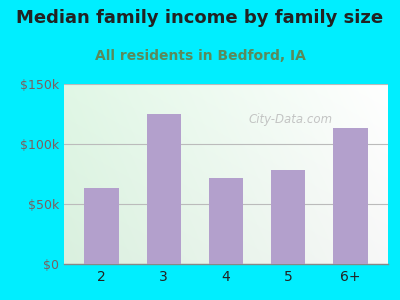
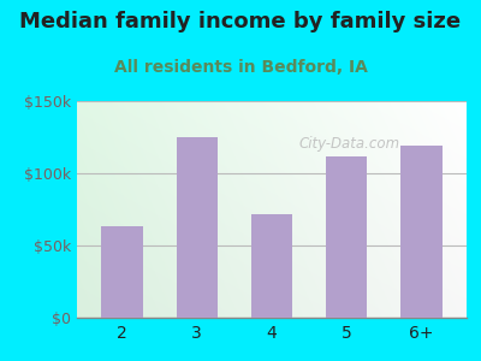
5: $78k -> $112k
6+: $113k -> $119k
